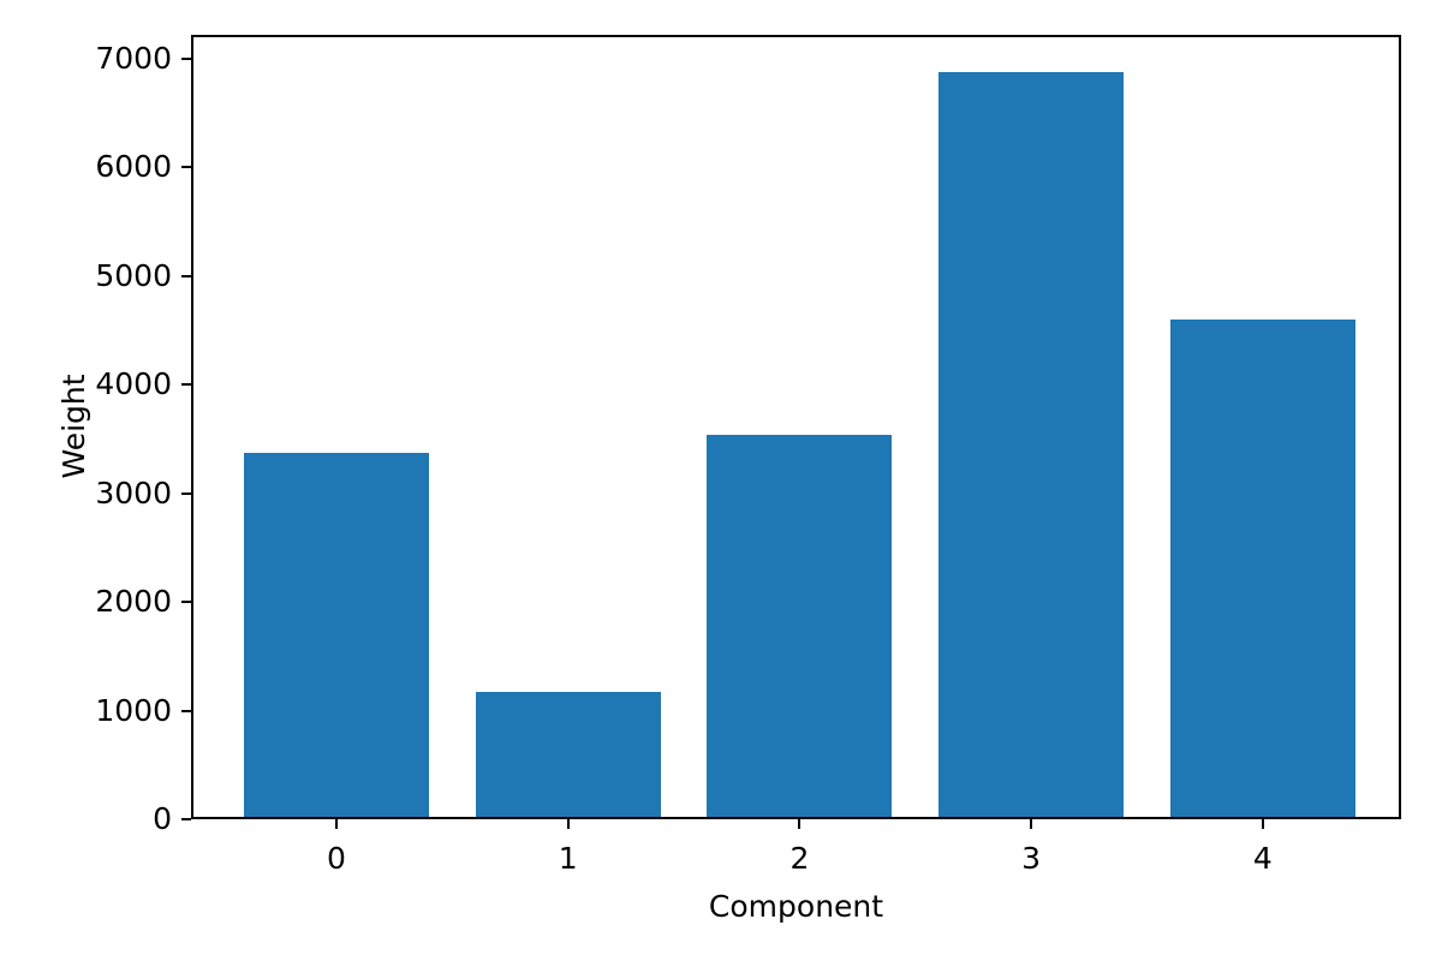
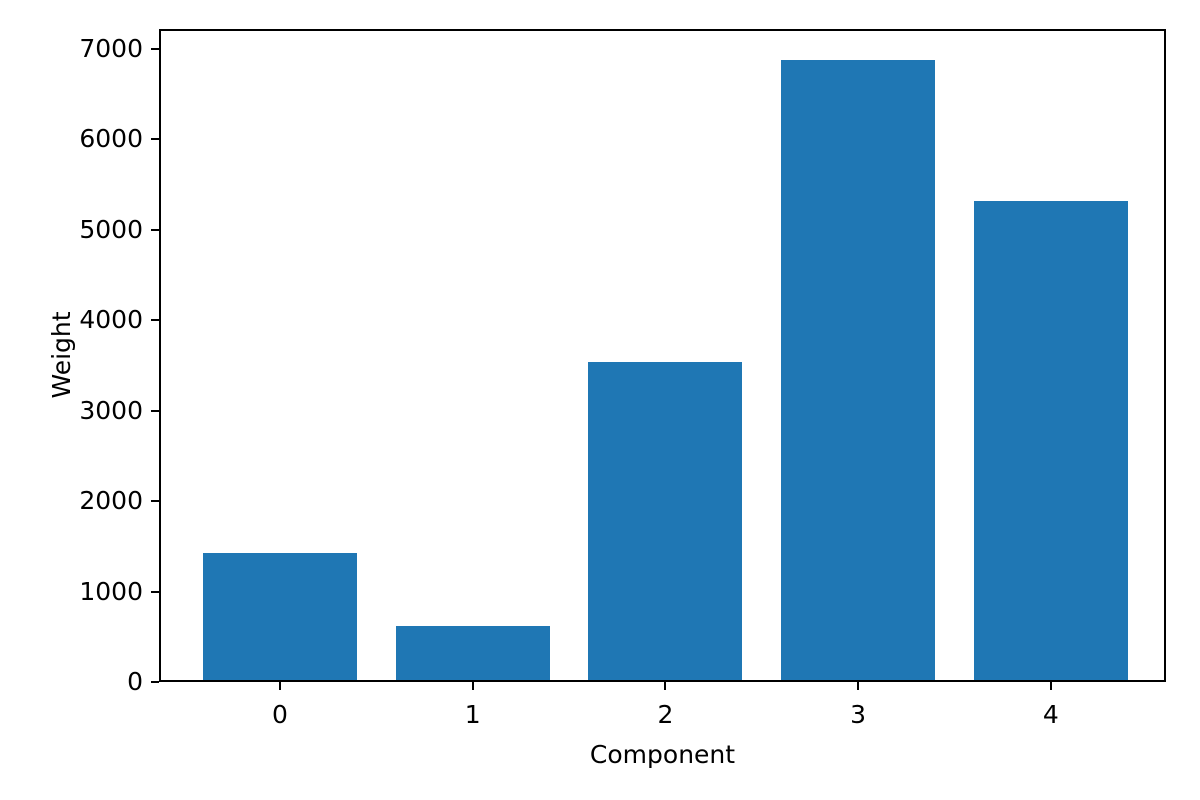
0: 3400 -> 1400
1: 1200 -> 600
4: 4600 -> 5300
